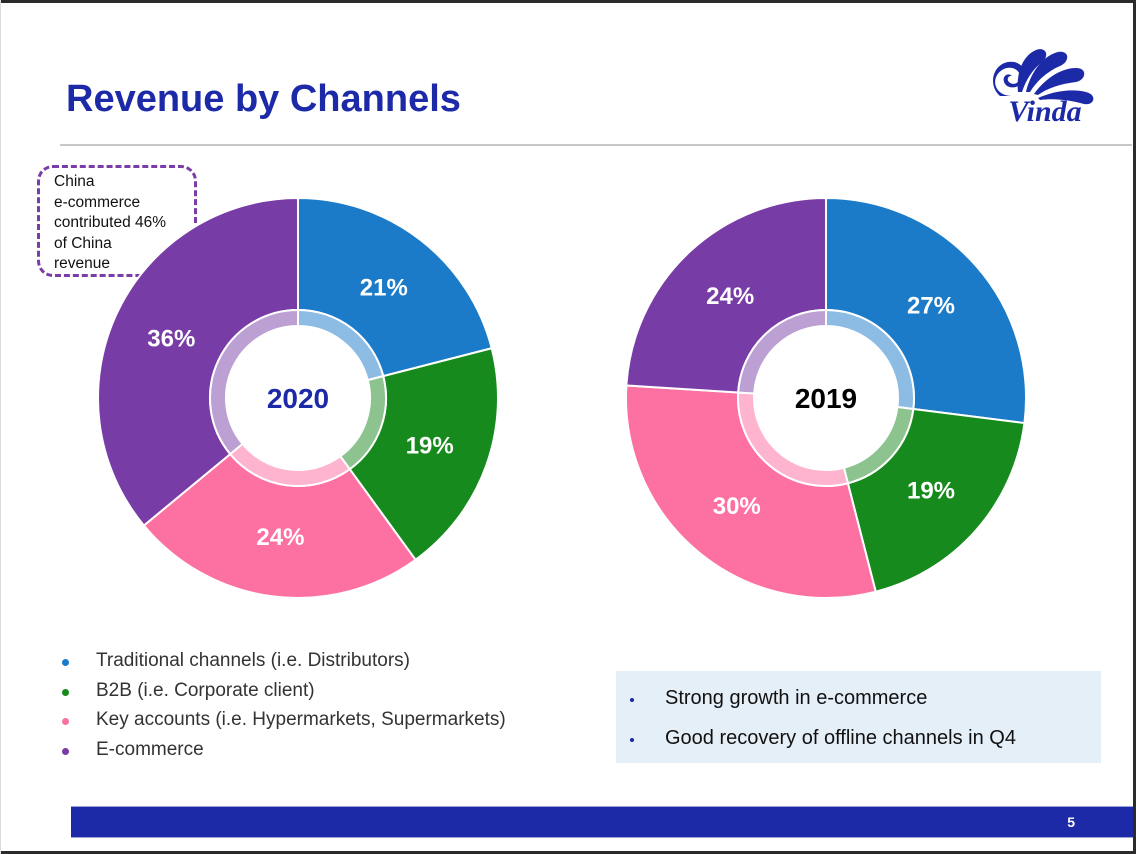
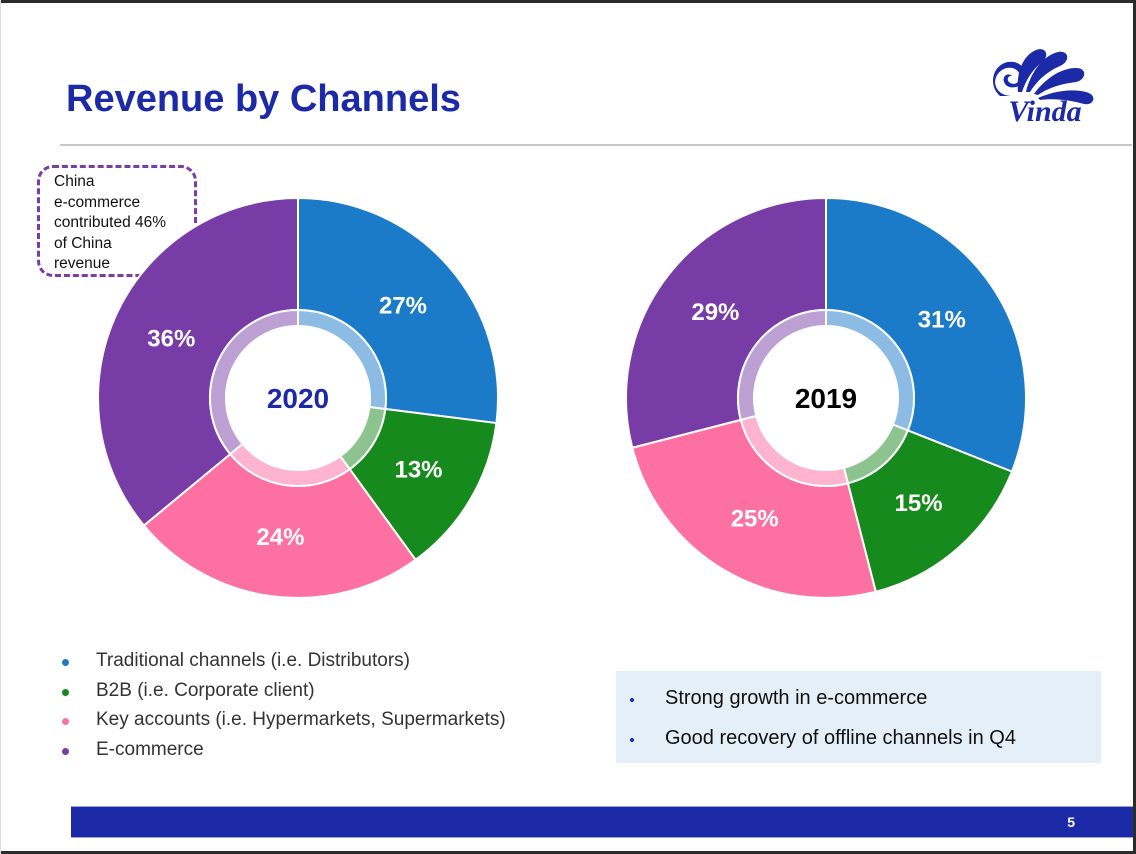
2020/Traditional channels (i.e. Distributors): 21% -> 27%
2020/B2B (i.e. Corporate client): 19% -> 13%
2019/Traditional channels (i.e. Distributors): 27% -> 31%
2019/B2B (i.e. Corporate client): 19% -> 15%
2019/Key accounts (i.e. Hypermarkets, Supermarkets): 30% -> 25%
2019/E-commerce: 24% -> 29%
